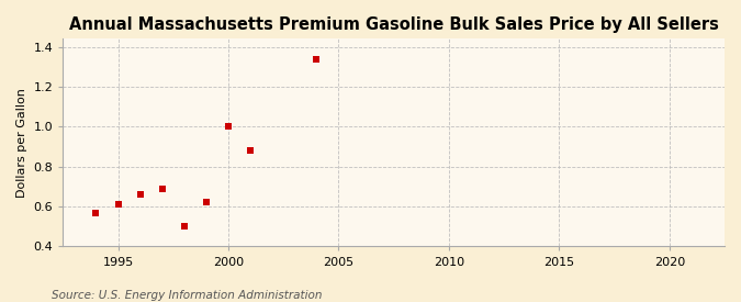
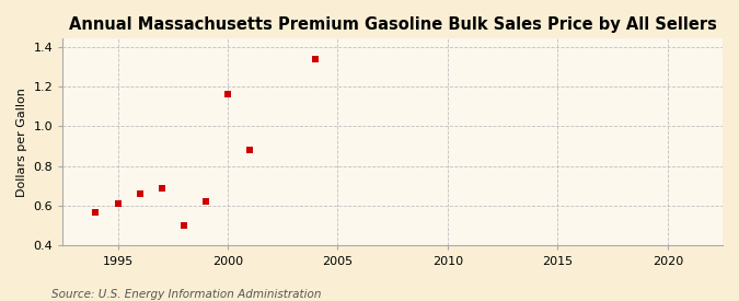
2000: 1.00 -> 1.16
